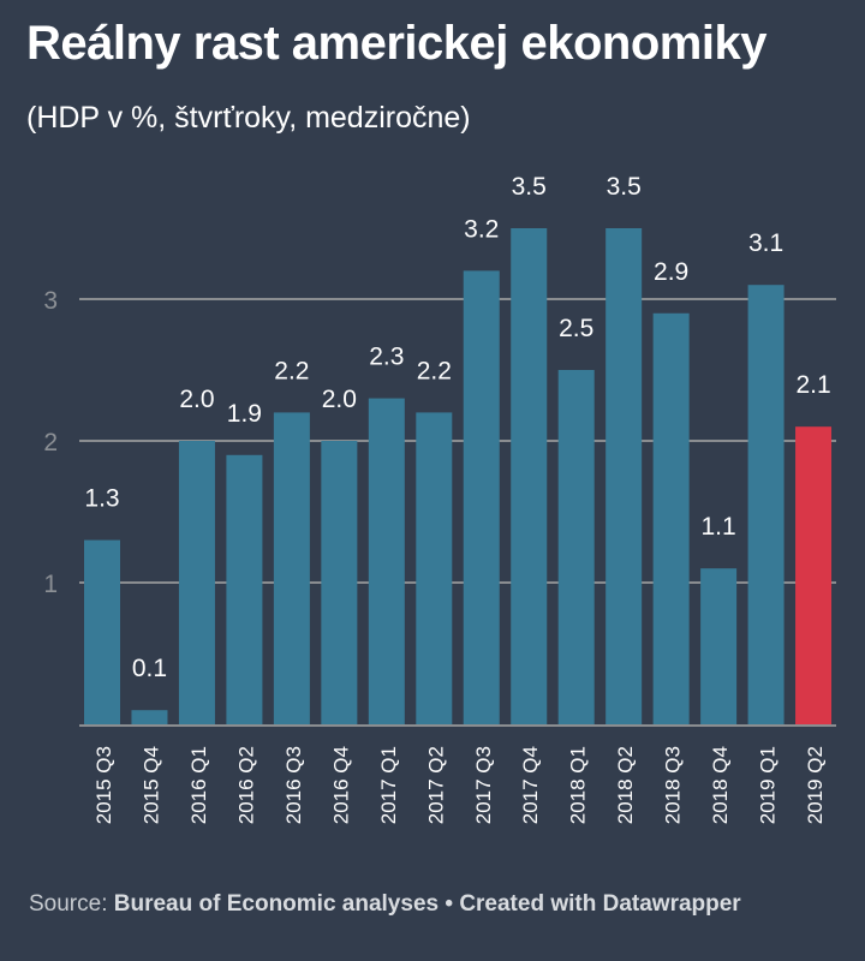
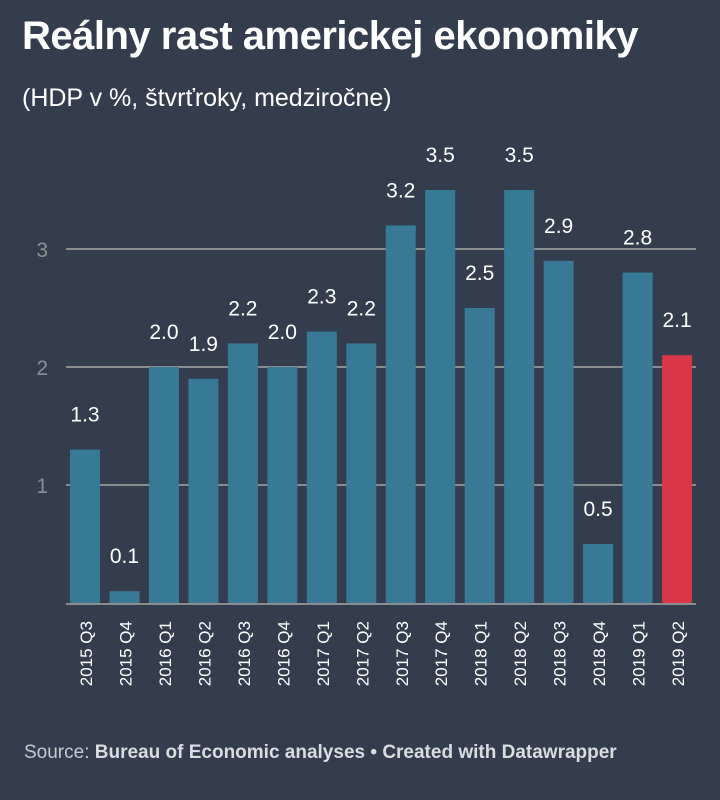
2018 Q4: 1.1 -> 0.5
2019 Q1: 3.1 -> 2.8
